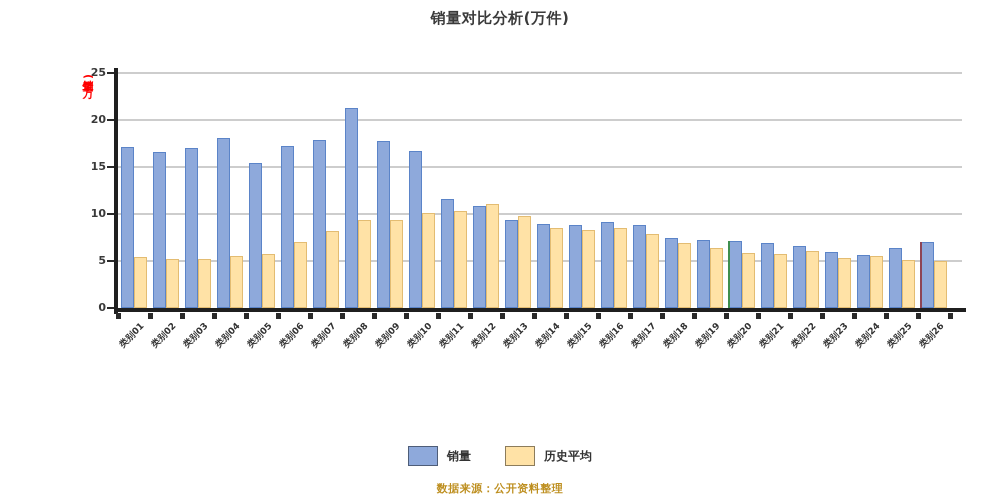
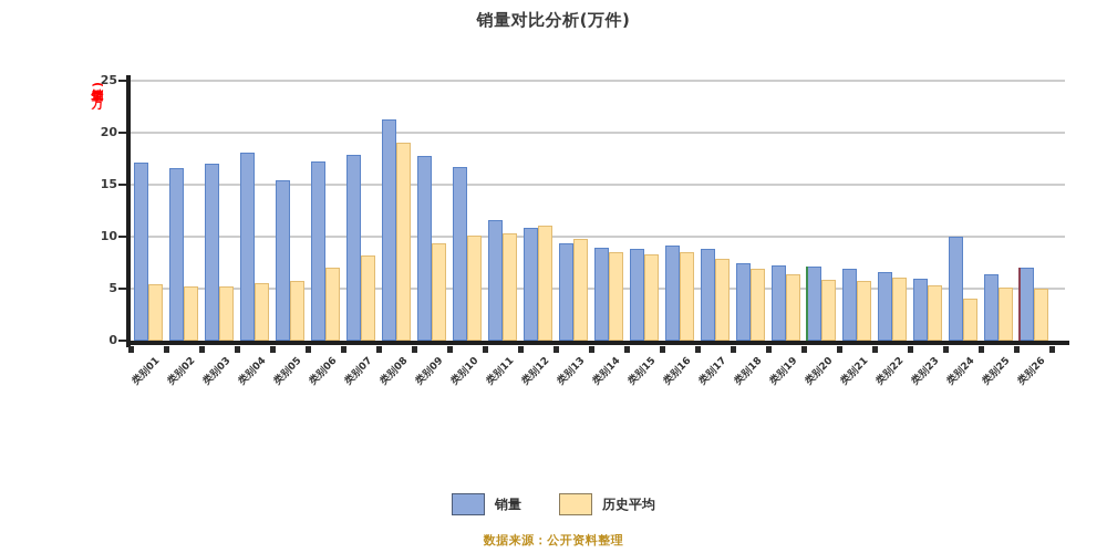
历史平均/类别08: 9 -> 19
销量/类别24: 6 -> 10
历史平均/类别24: 6 -> 4
